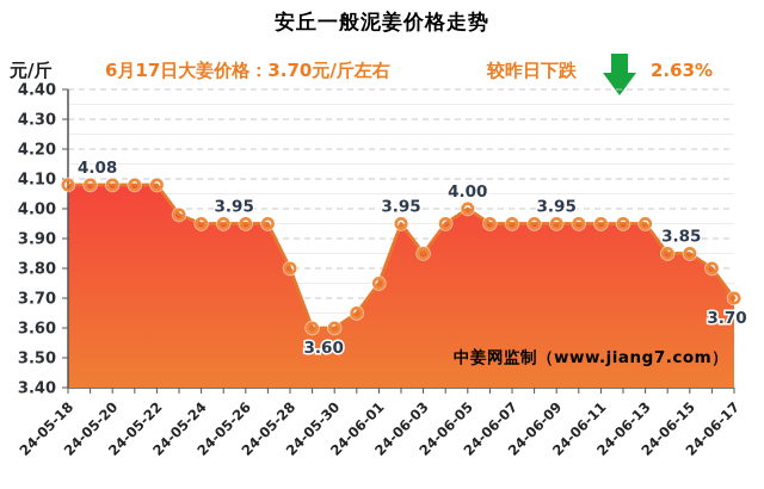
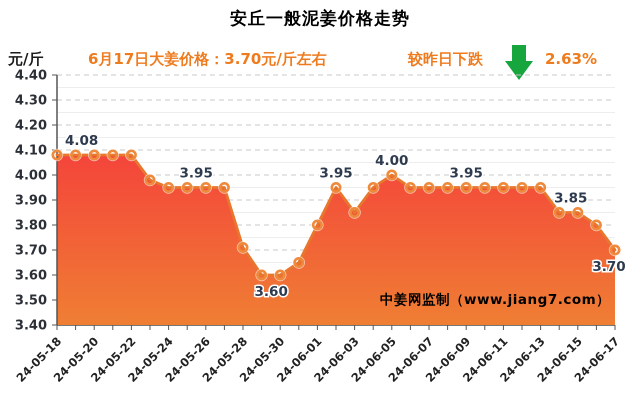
24-05-28: 3.80 -> 3.71
24-06-01: 3.75 -> 3.80
